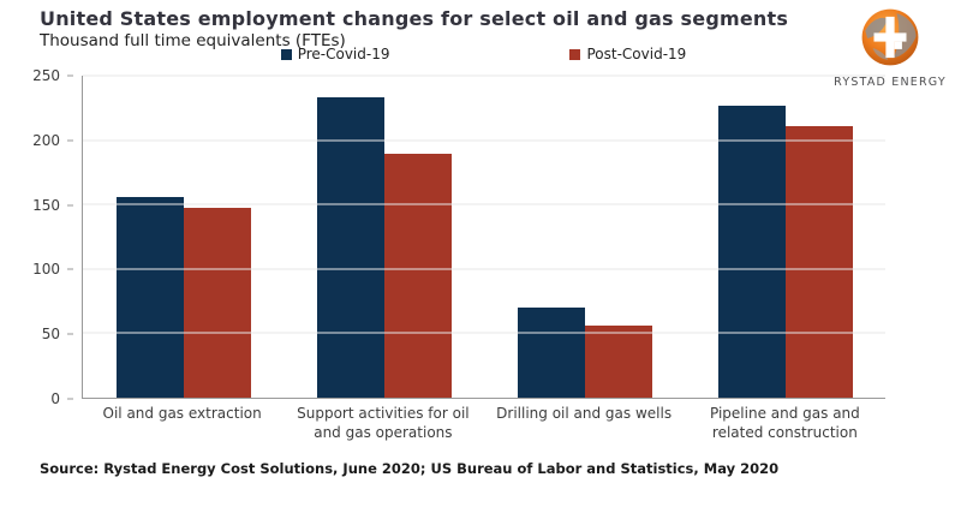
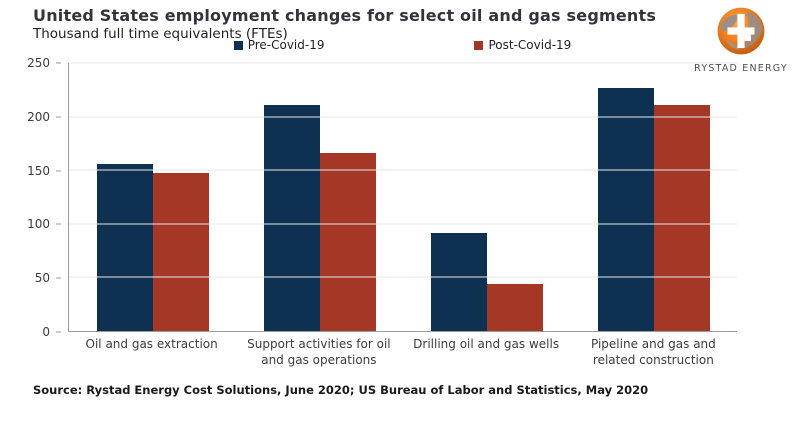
Pre-Covid-19/Support activities for oil and gas operations: 233 -> 211
Post-Covid-19/Support activities for oil and gas operations: 189 -> 166
Pre-Covid-19/Drilling oil and gas wells: 70 -> 91
Post-Covid-19/Drilling oil and gas wells: 56 -> 44
